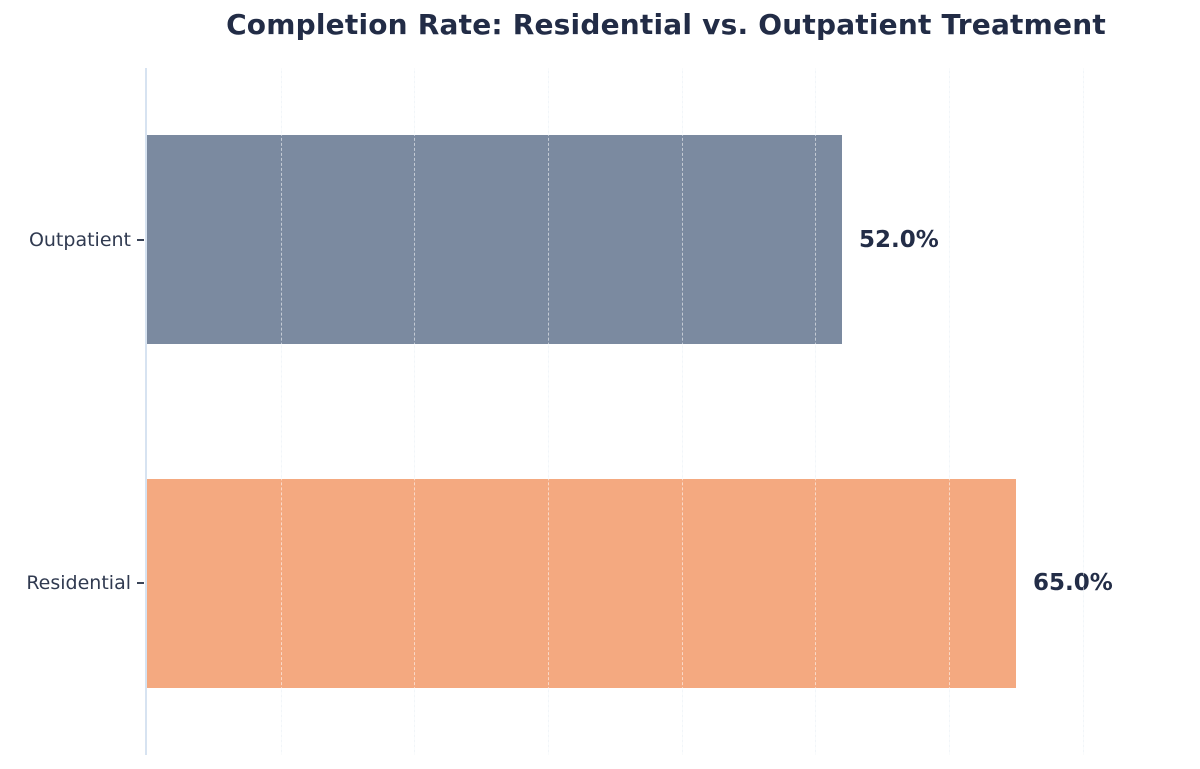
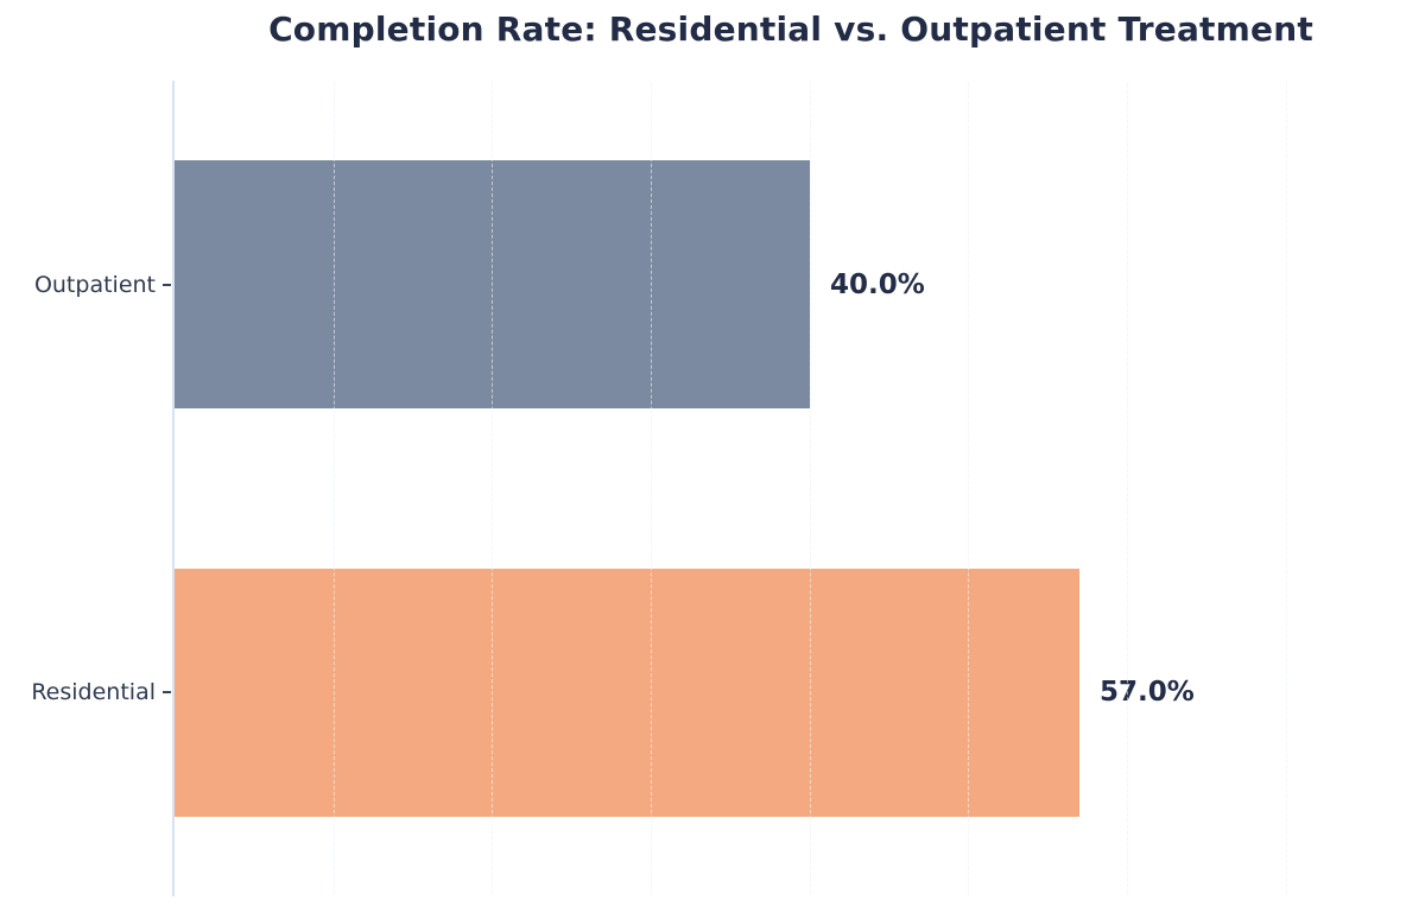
Outpatient: 52.0% -> 40.0%
Residential: 65.0% -> 57.0%
